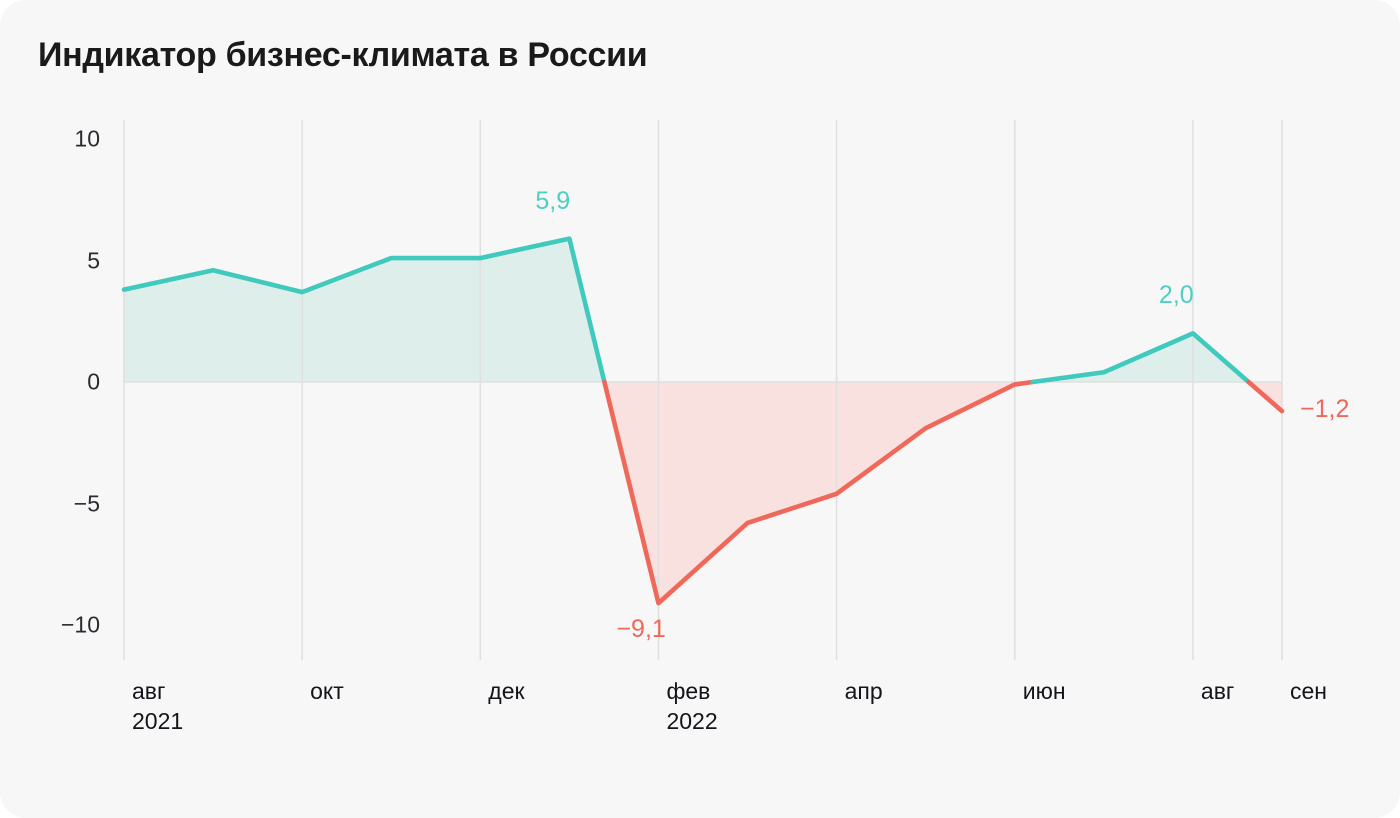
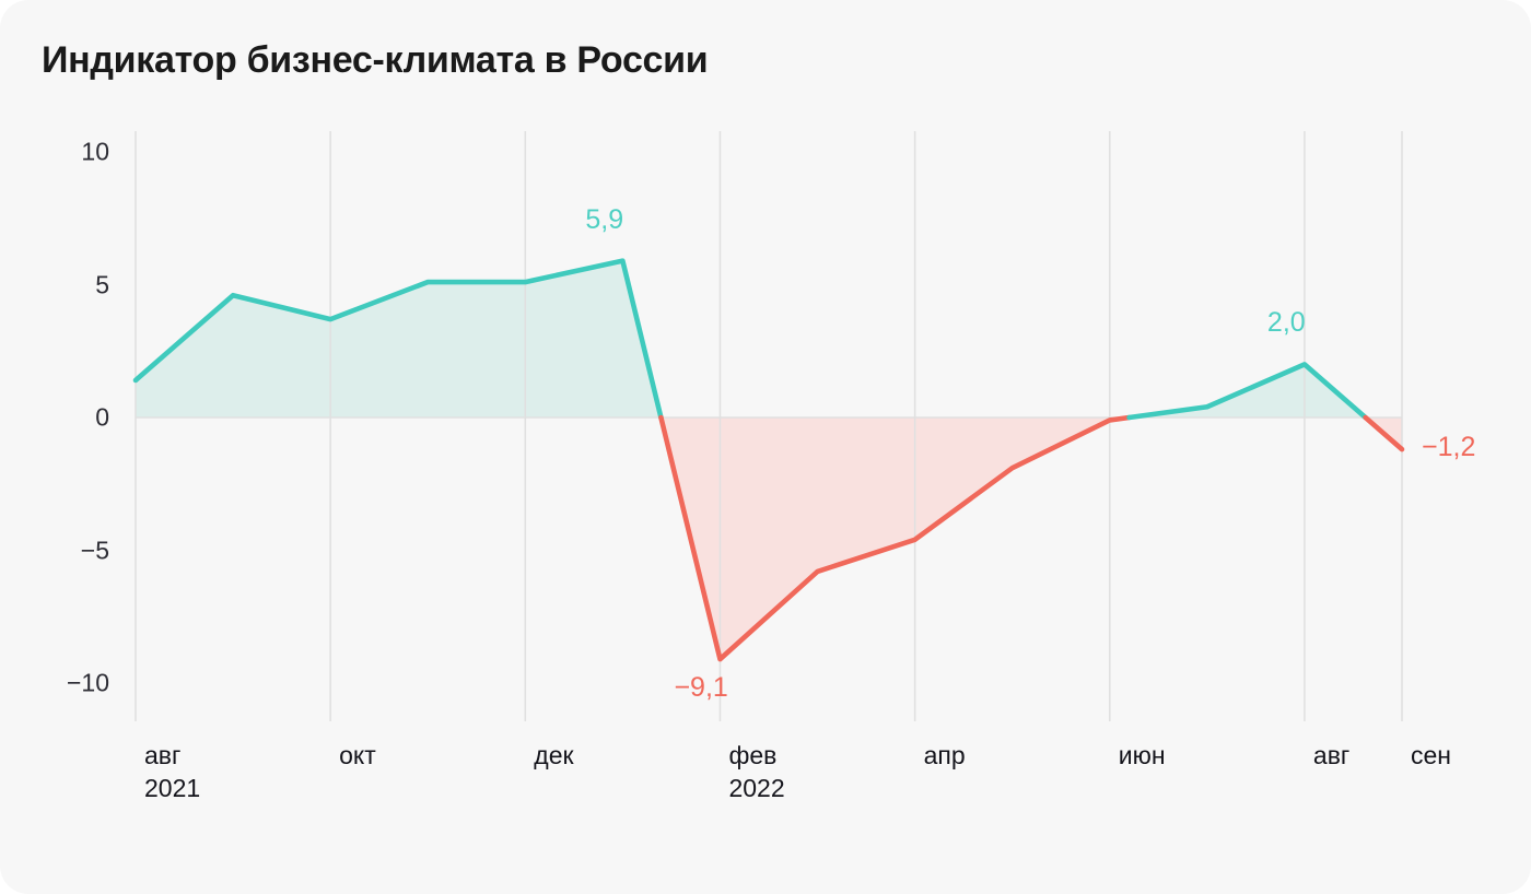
авг 2021: 3.8 -> 1.4
